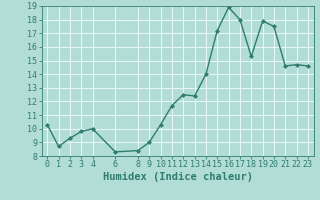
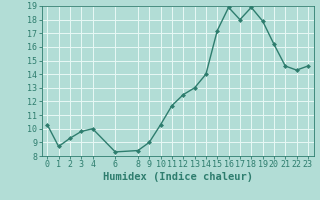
13: 12.4 -> 13.0
18: 15.3 -> 18.9
20: 17.5 -> 16.2
22: 14.7 -> 14.3
